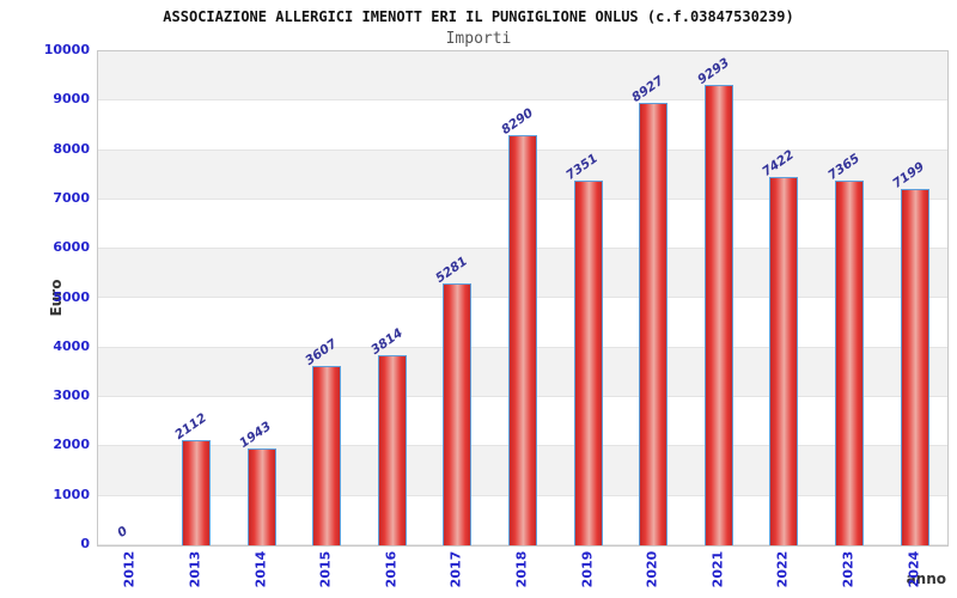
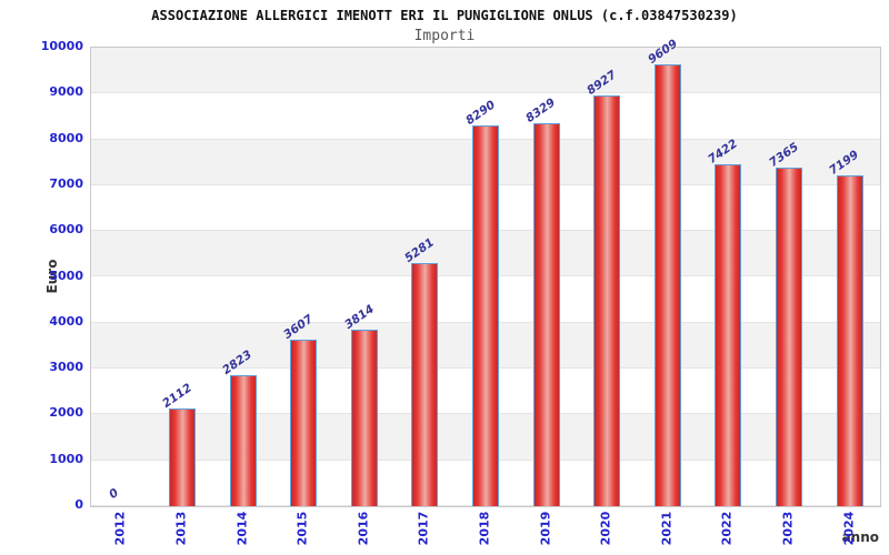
2014: 1943 -> 2823
2019: 7351 -> 8329
2021: 9293 -> 9609
